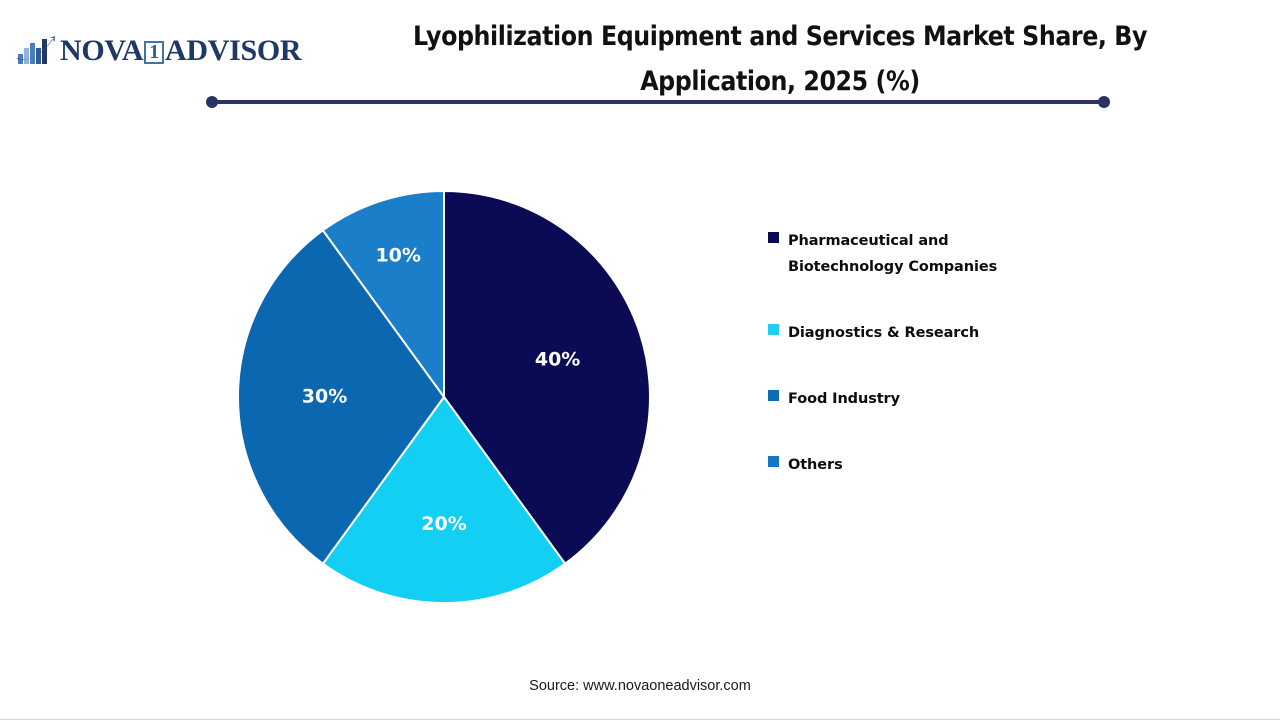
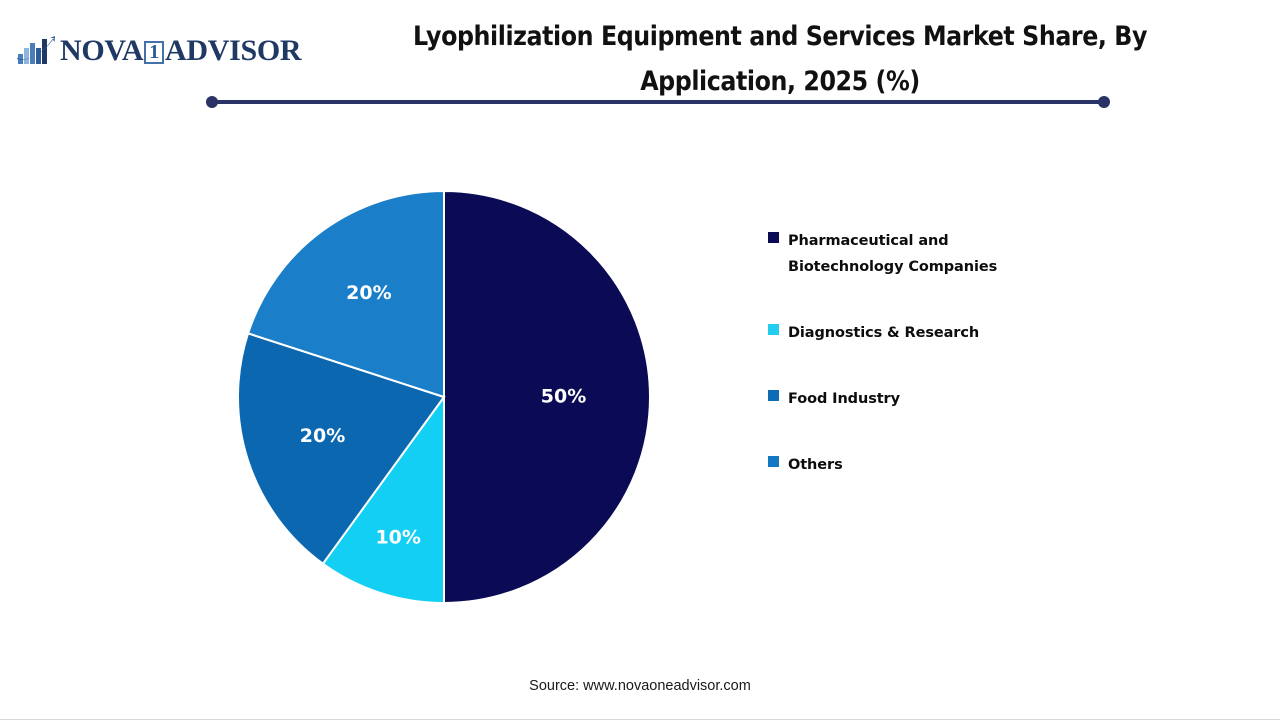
Pharmaceutical and Biotechnology Companies: 40% -> 50%
Diagnostics & Research: 20% -> 10%
Food Industry: 30% -> 20%
Others: 10% -> 20%
